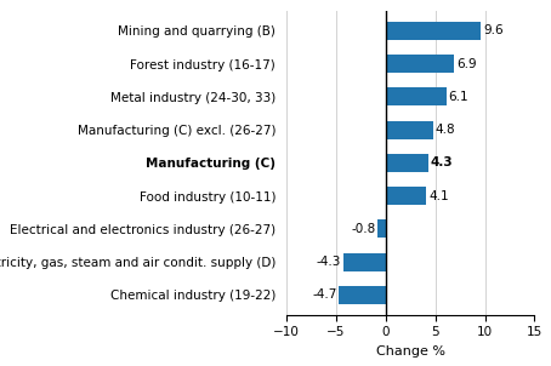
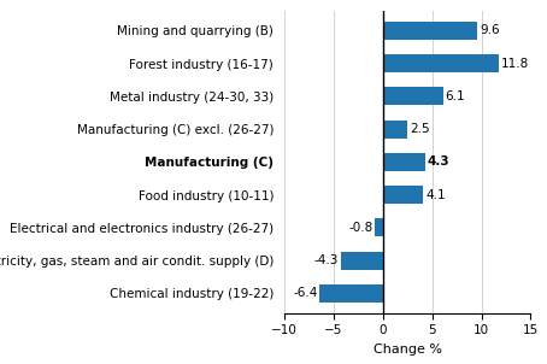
Forest industry (16-17): 6.9 -> 11.8
Manufacturing (C) excl. (26-27): 4.8 -> 2.5
Chemical industry (19-22): -4.7 -> -6.4
